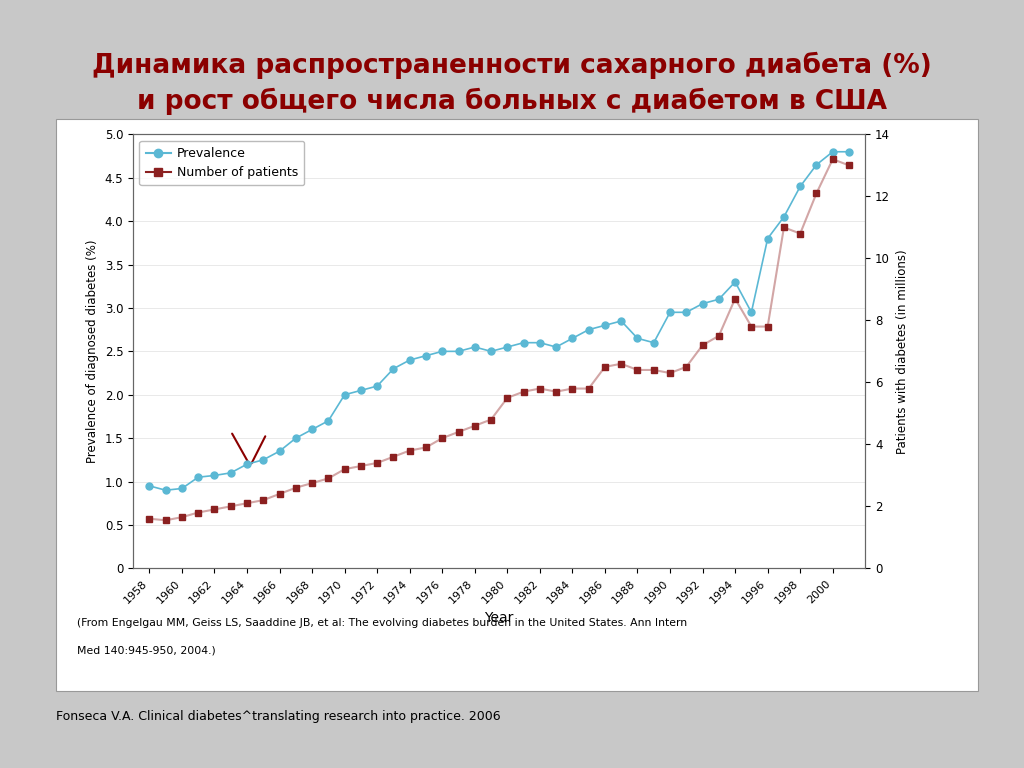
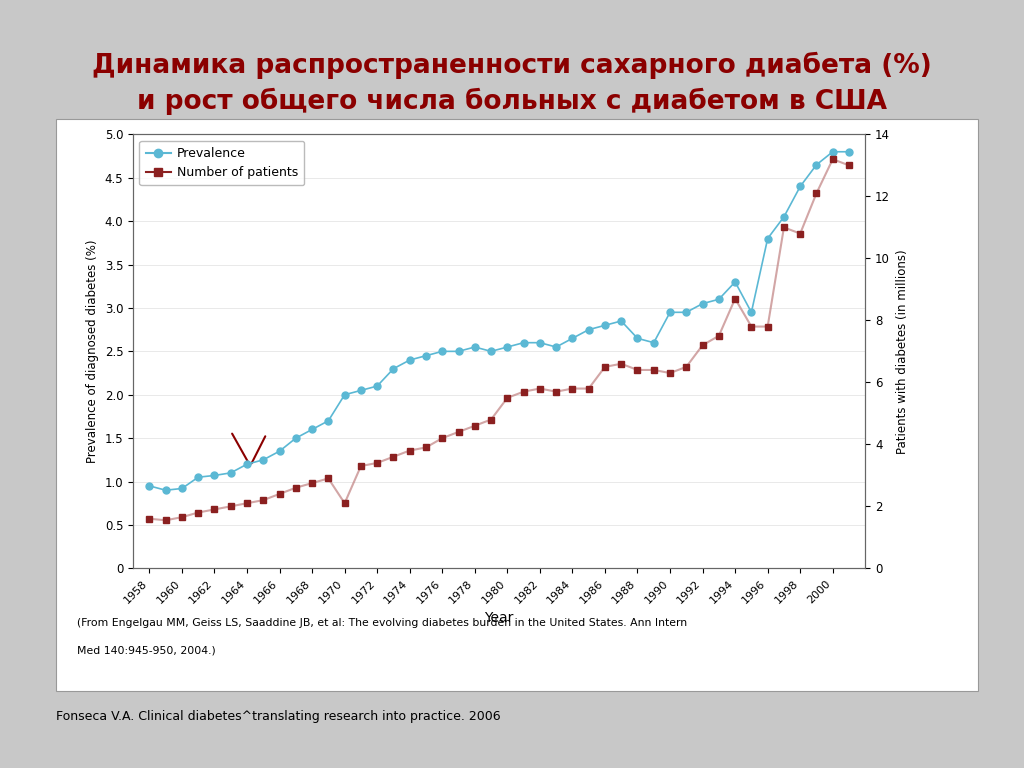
Number of patients/1970: 3.20 -> 2.10
